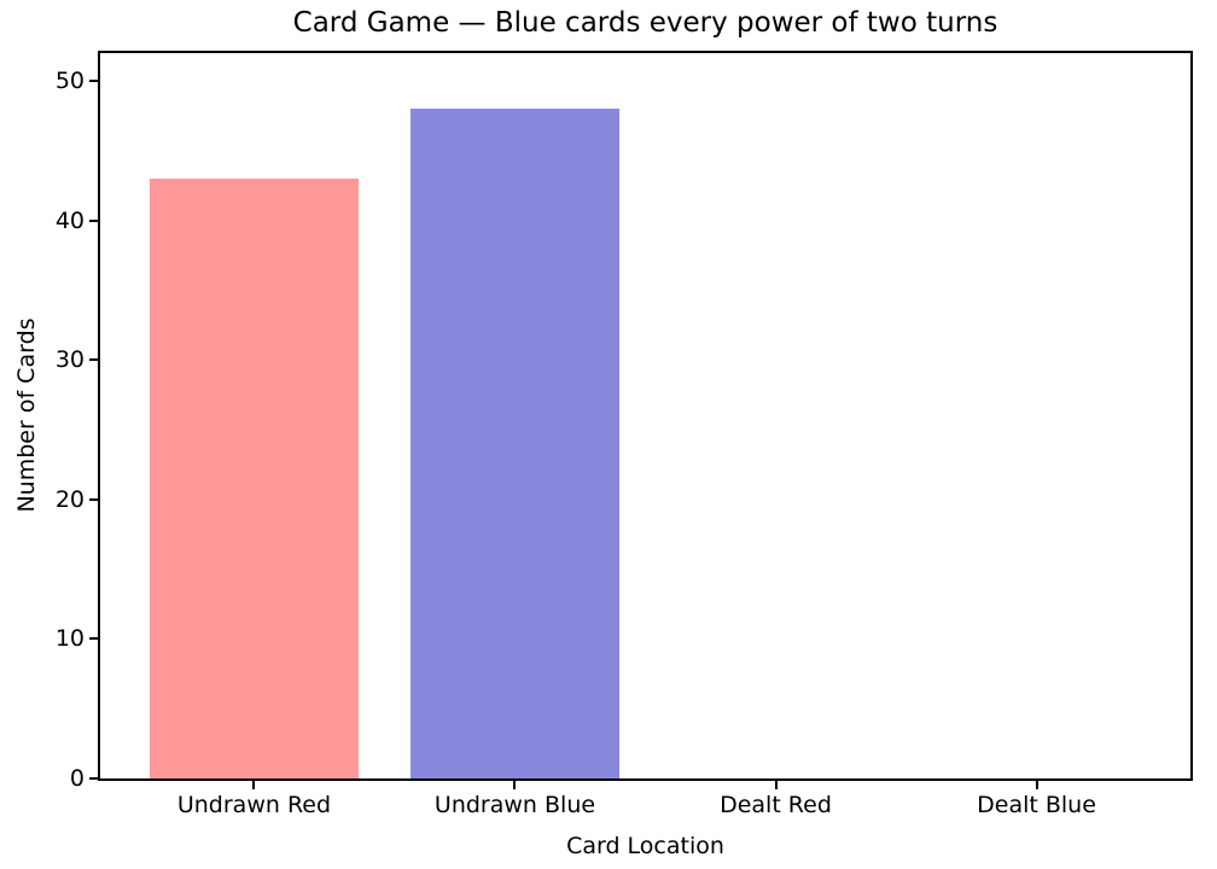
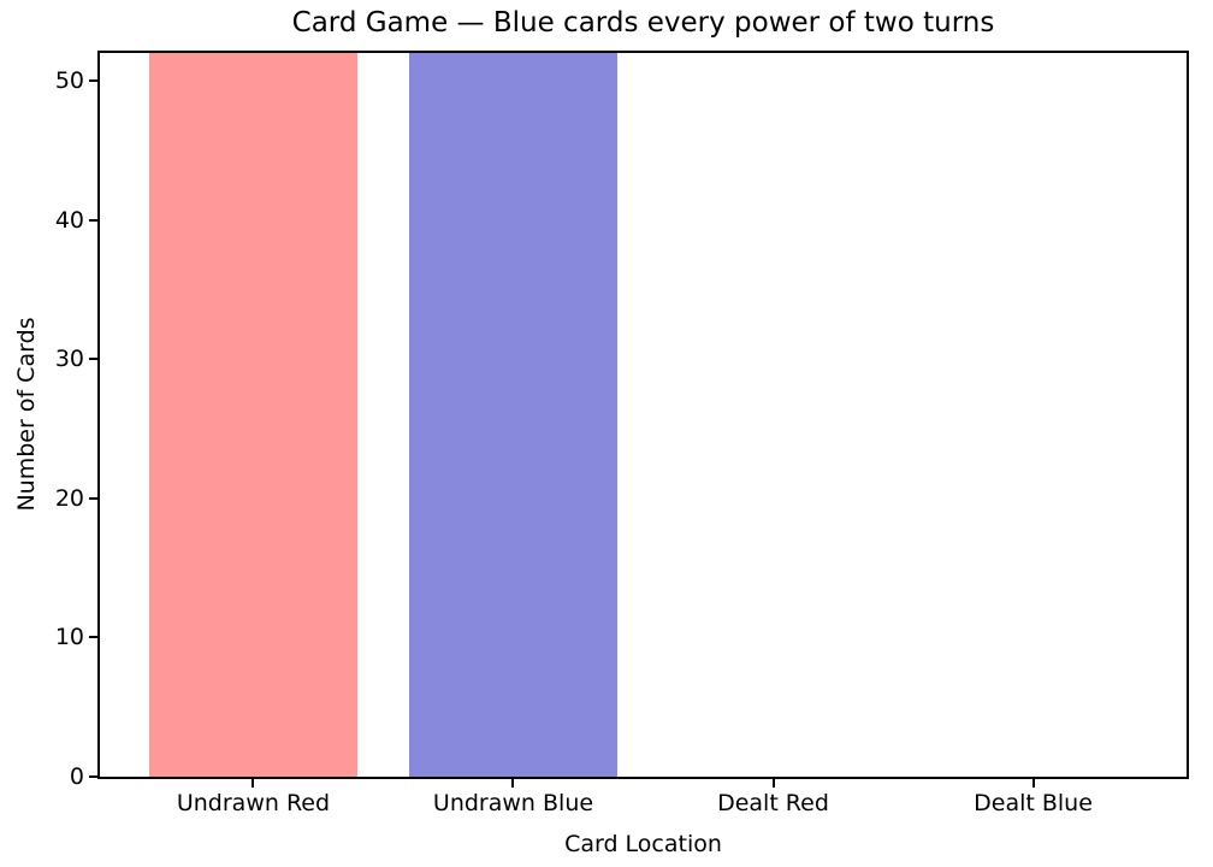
Undrawn Red: 43 -> 52
Undrawn Blue: 48 -> 52
